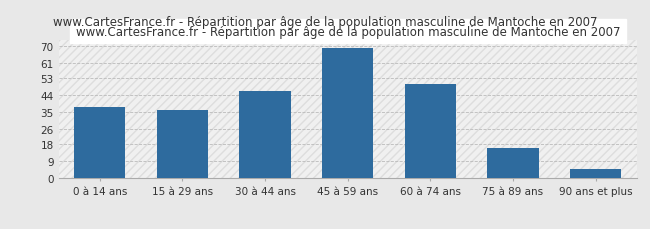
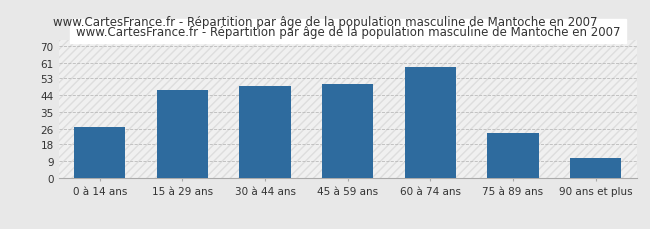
0 à 14 ans: 38 -> 27
15 à 29 ans: 36 -> 47
30 à 44 ans: 46 -> 49
45 à 59 ans: 69 -> 50
60 à 74 ans: 50 -> 59
75 à 89 ans: 16 -> 24
90 ans et plus: 5 -> 11
